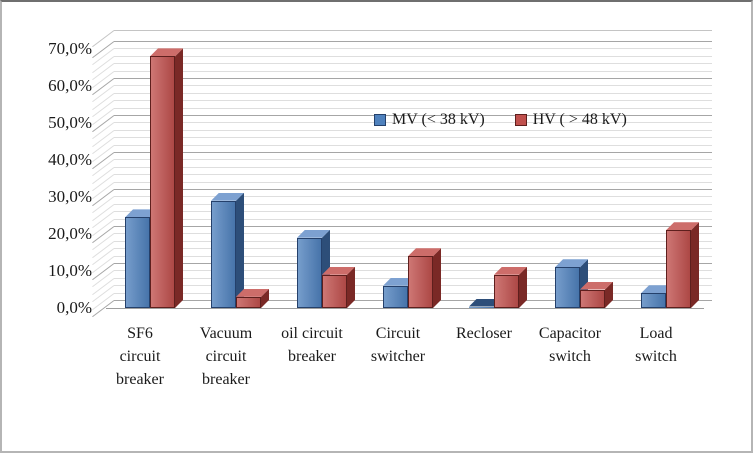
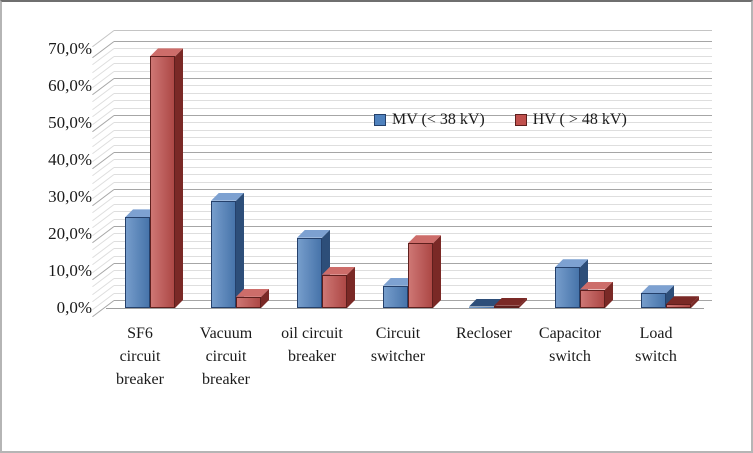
HV ( > 48 kV)/Circuit switcher: 14% -> 18%
HV ( > 48 kV)/Recloser: 9% -> 1%
HV ( > 48 kV)/Load switch: 21% -> 1%
